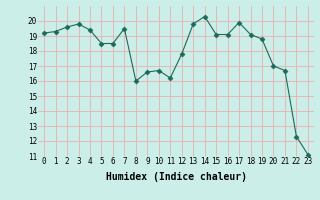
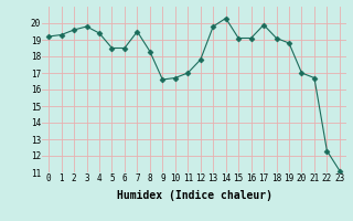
8: 16.0 -> 18.3
11: 16.2 -> 17.0
